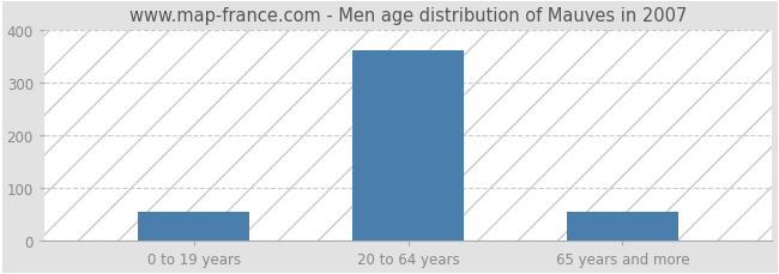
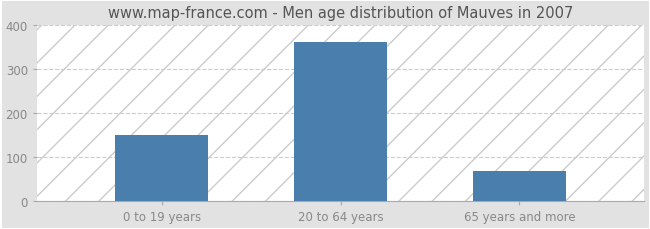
0 to 19 years: 55 -> 150
65 years and more: 55 -> 68
